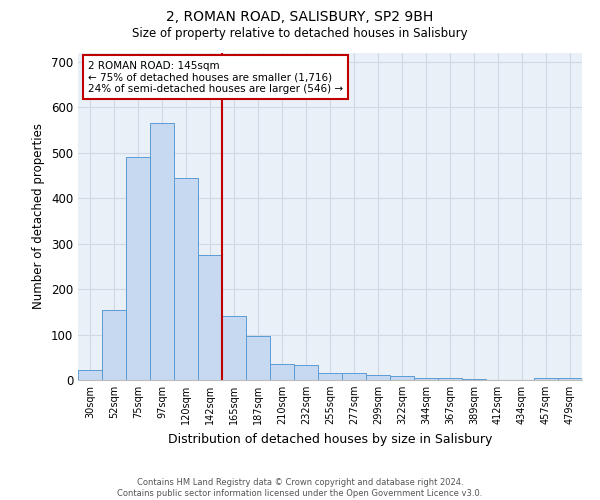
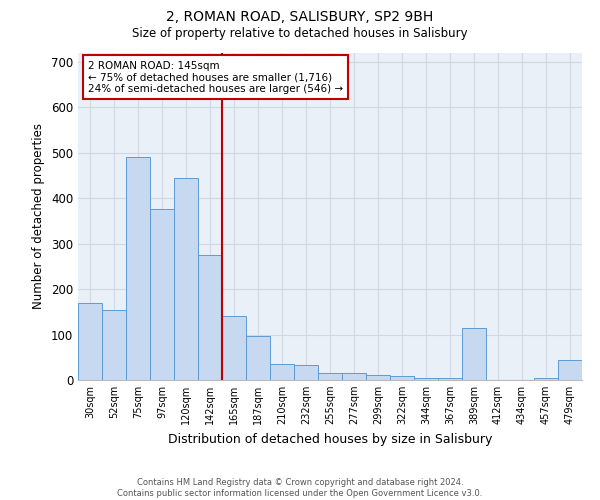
30sqm: 22 -> 170
97sqm: 565 -> 375
389sqm: 3 -> 115
479sqm: 4 -> 45
